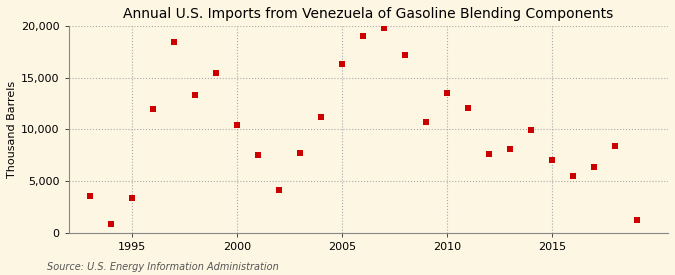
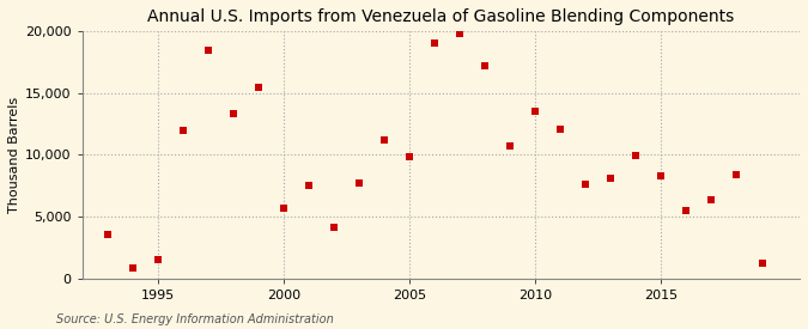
1995: 3,300 -> 1,500
2000: 10,400 -> 5,700
2005: 16,300 -> 9,800
2015: 7,000 -> 8,300
